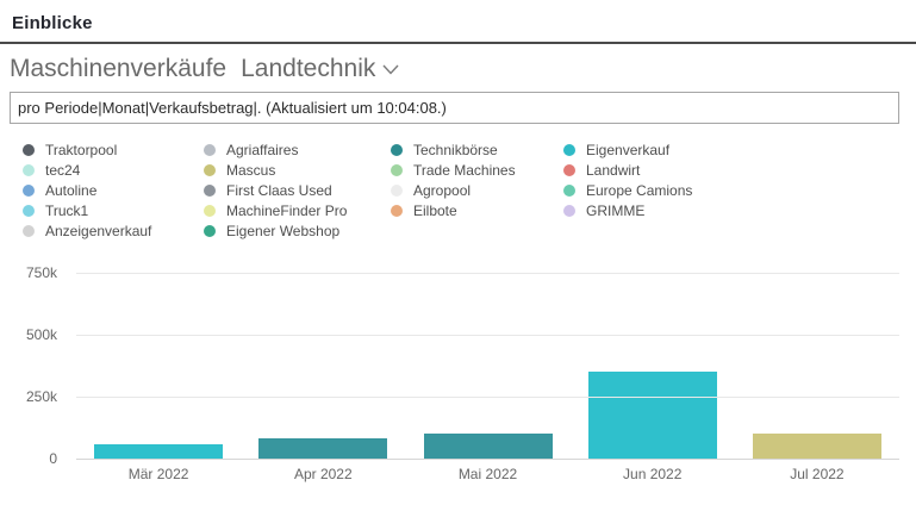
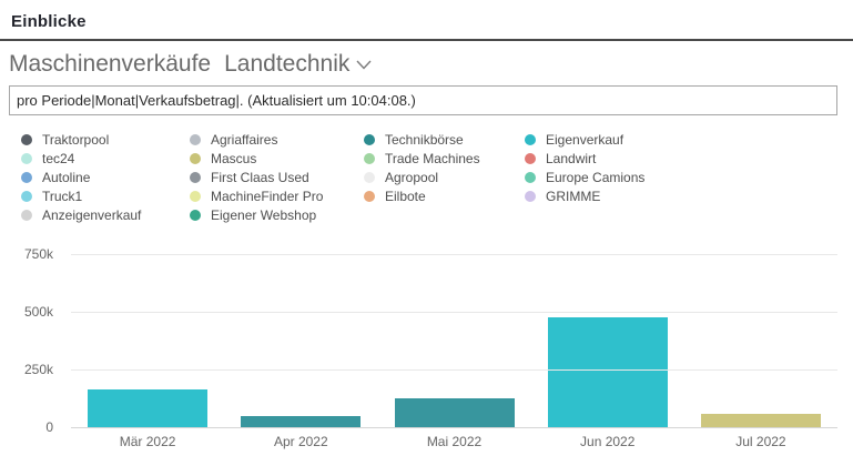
Mär 2022: 60k -> 160k
Apr 2022: 80k -> 50k
Mai 2022: 100k -> 130k
Jun 2022: 350k -> 480k
Jul 2022: 100k -> 60k
